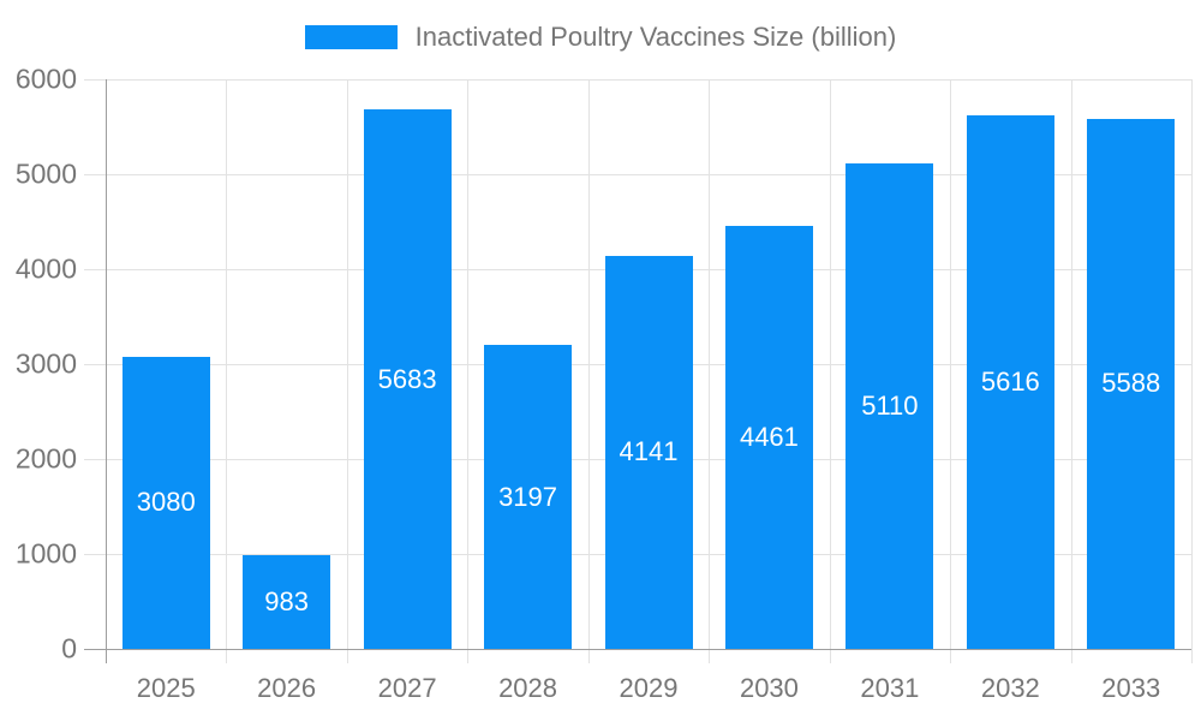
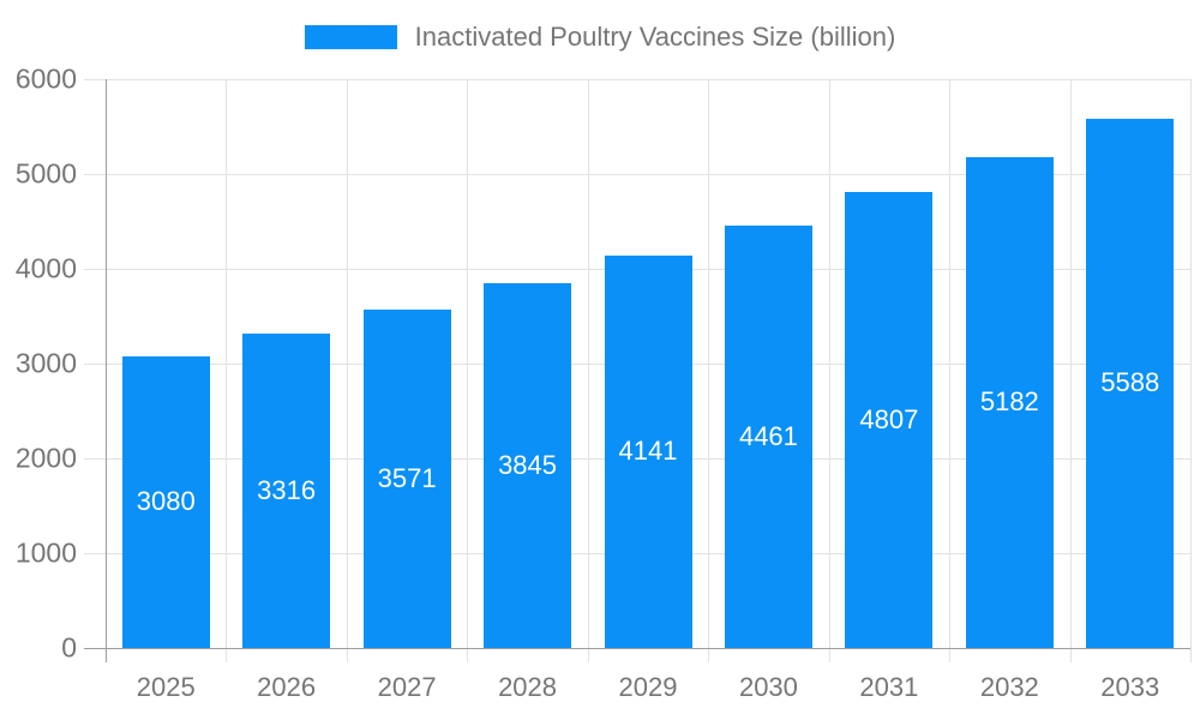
2026: 983 -> 3316
2027: 5683 -> 3571
2028: 3197 -> 3845
2031: 5110 -> 4807
2032: 5616 -> 5182
